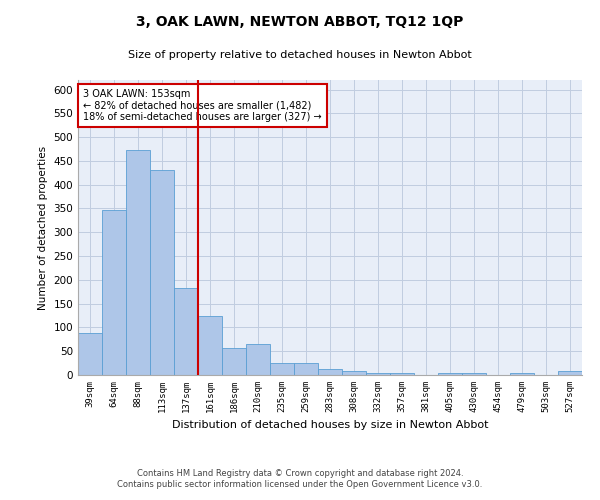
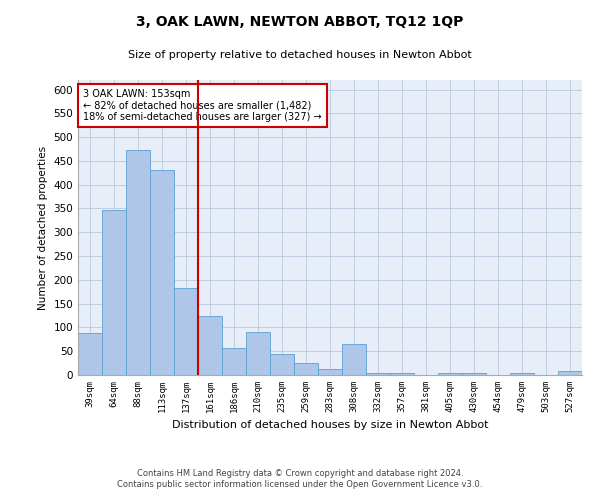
210sqm: 65 -> 90
235sqm: 25 -> 45
308sqm: 8 -> 65
